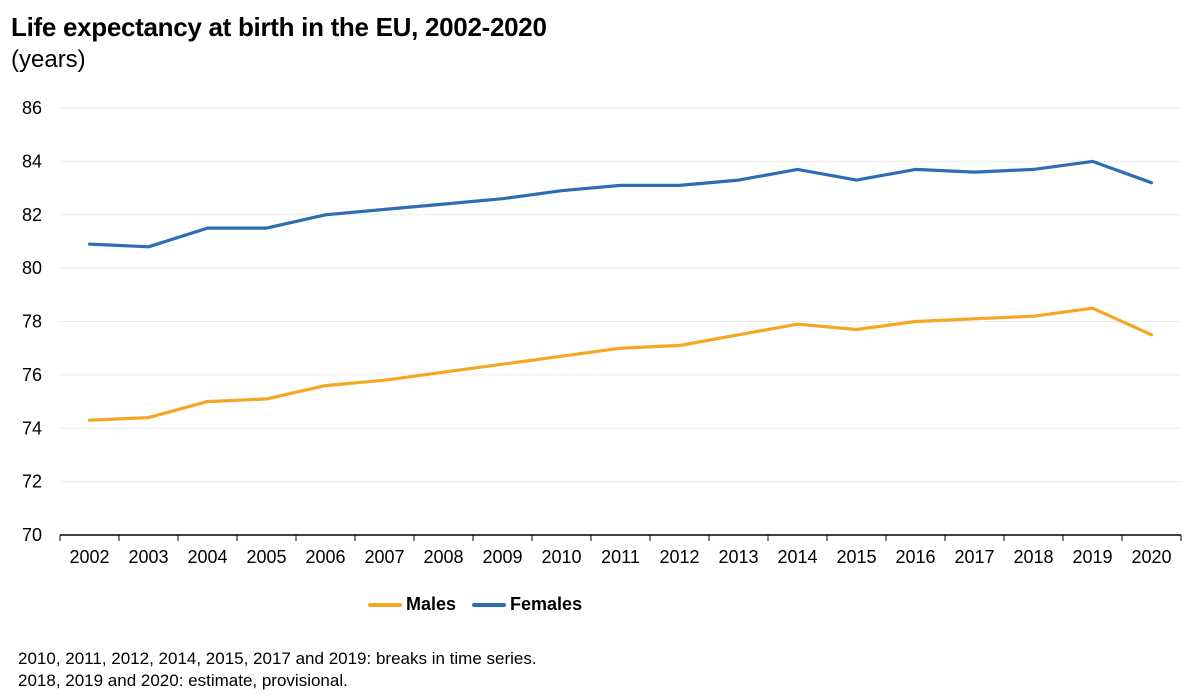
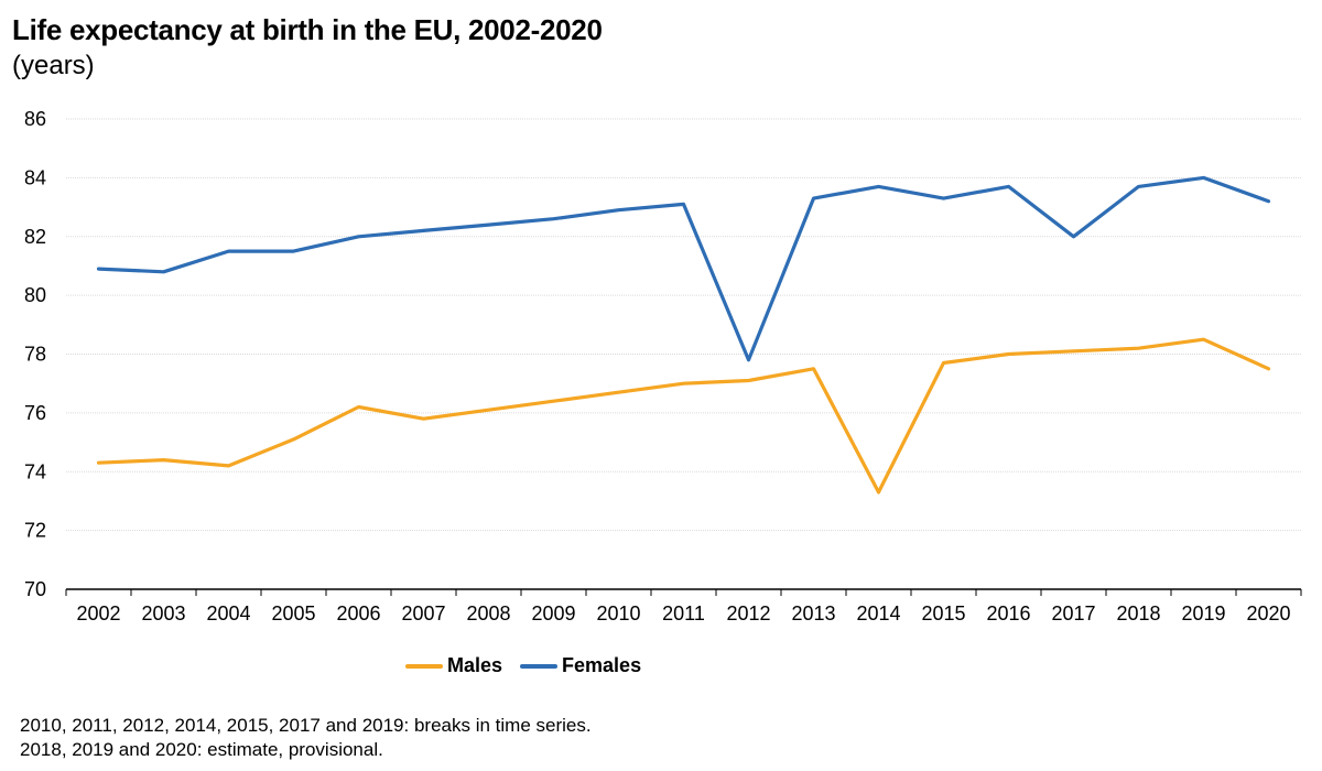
Males/2004: 75.0 -> 74.2
Males/2006: 75.6 -> 76.2
Females/2012: 83.1 -> 77.8
Males/2014: 77.9 -> 73.3
Females/2017: 83.6 -> 82.0
